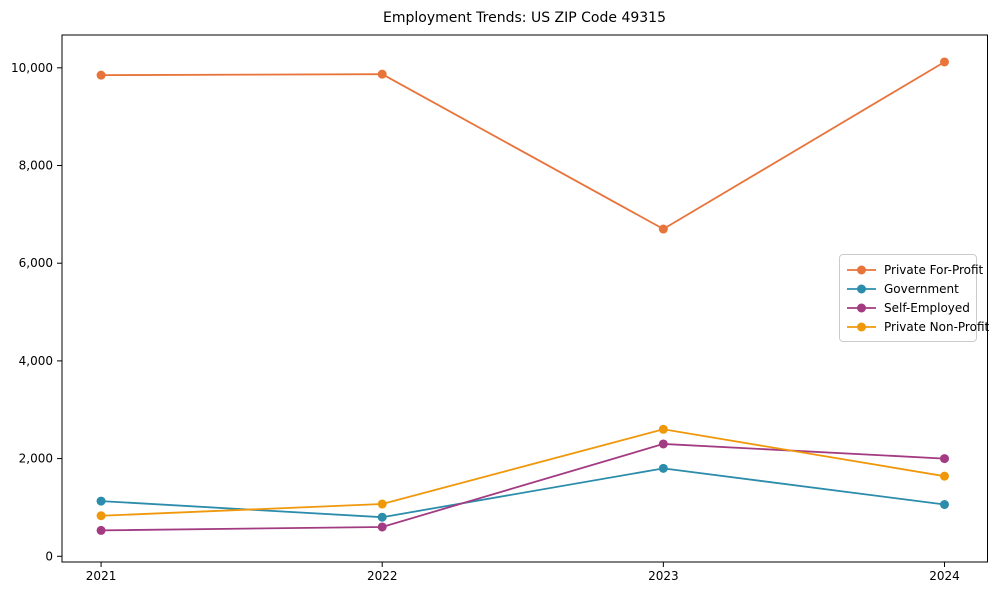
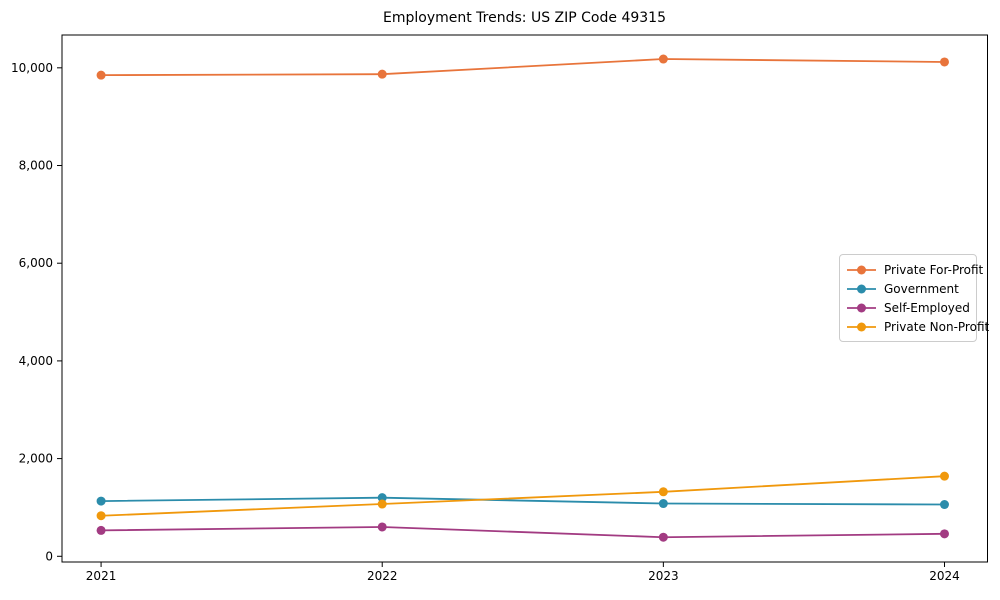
Government/2022: 800 -> 1200
Private For-Profit/2023: 6700 -> 10200
Government/2023: 1800 -> 1100
Self-Employed/2023: 2300 -> 400
Private Non-Profit/2023: 2600 -> 1300
Self-Employed/2024: 2000 -> 500
